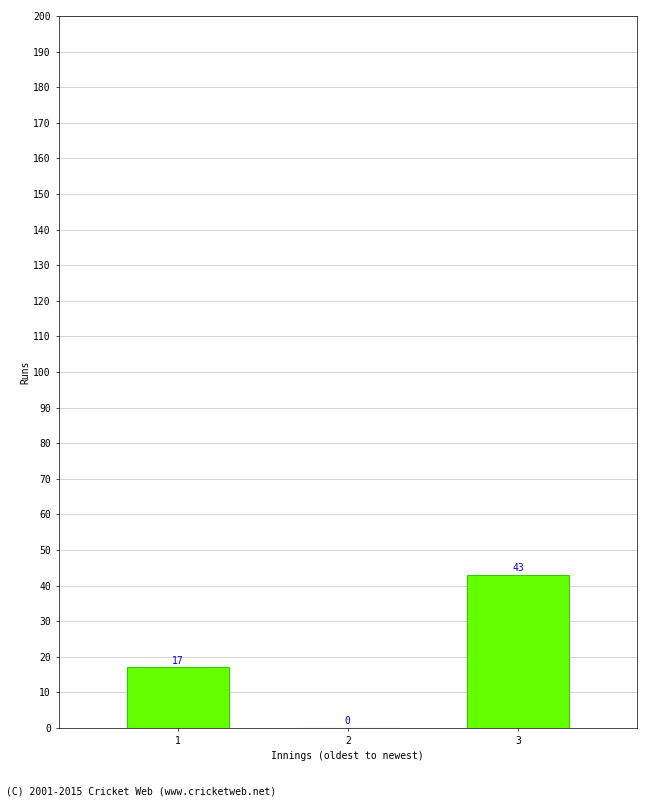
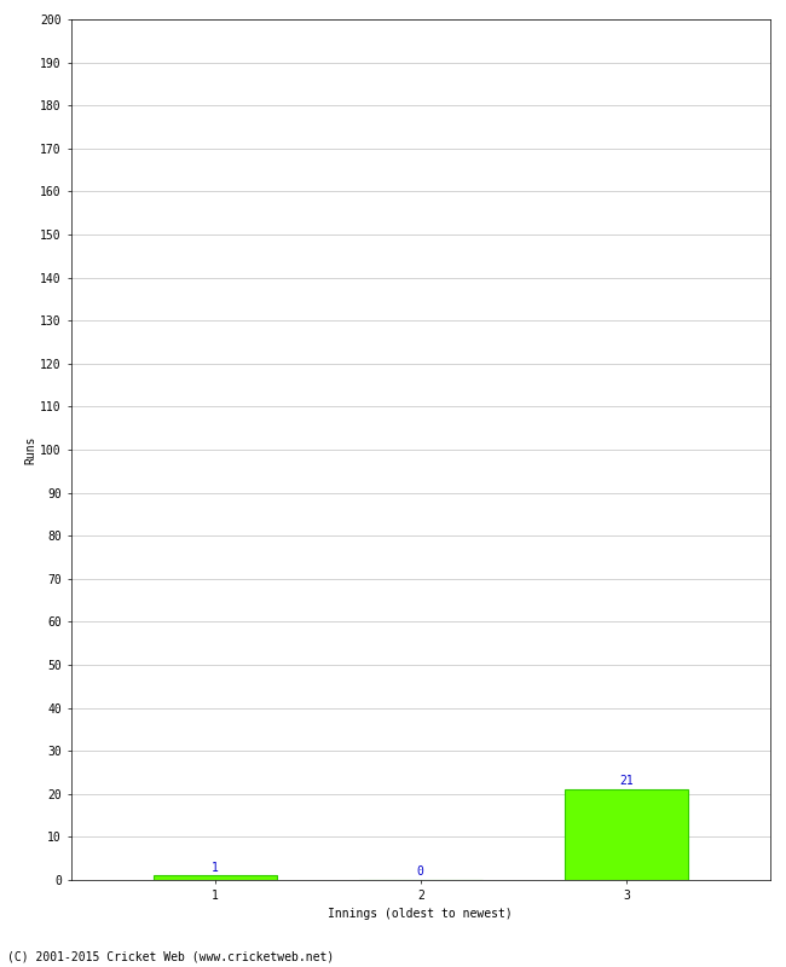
1: 17 -> 1
3: 43 -> 21
